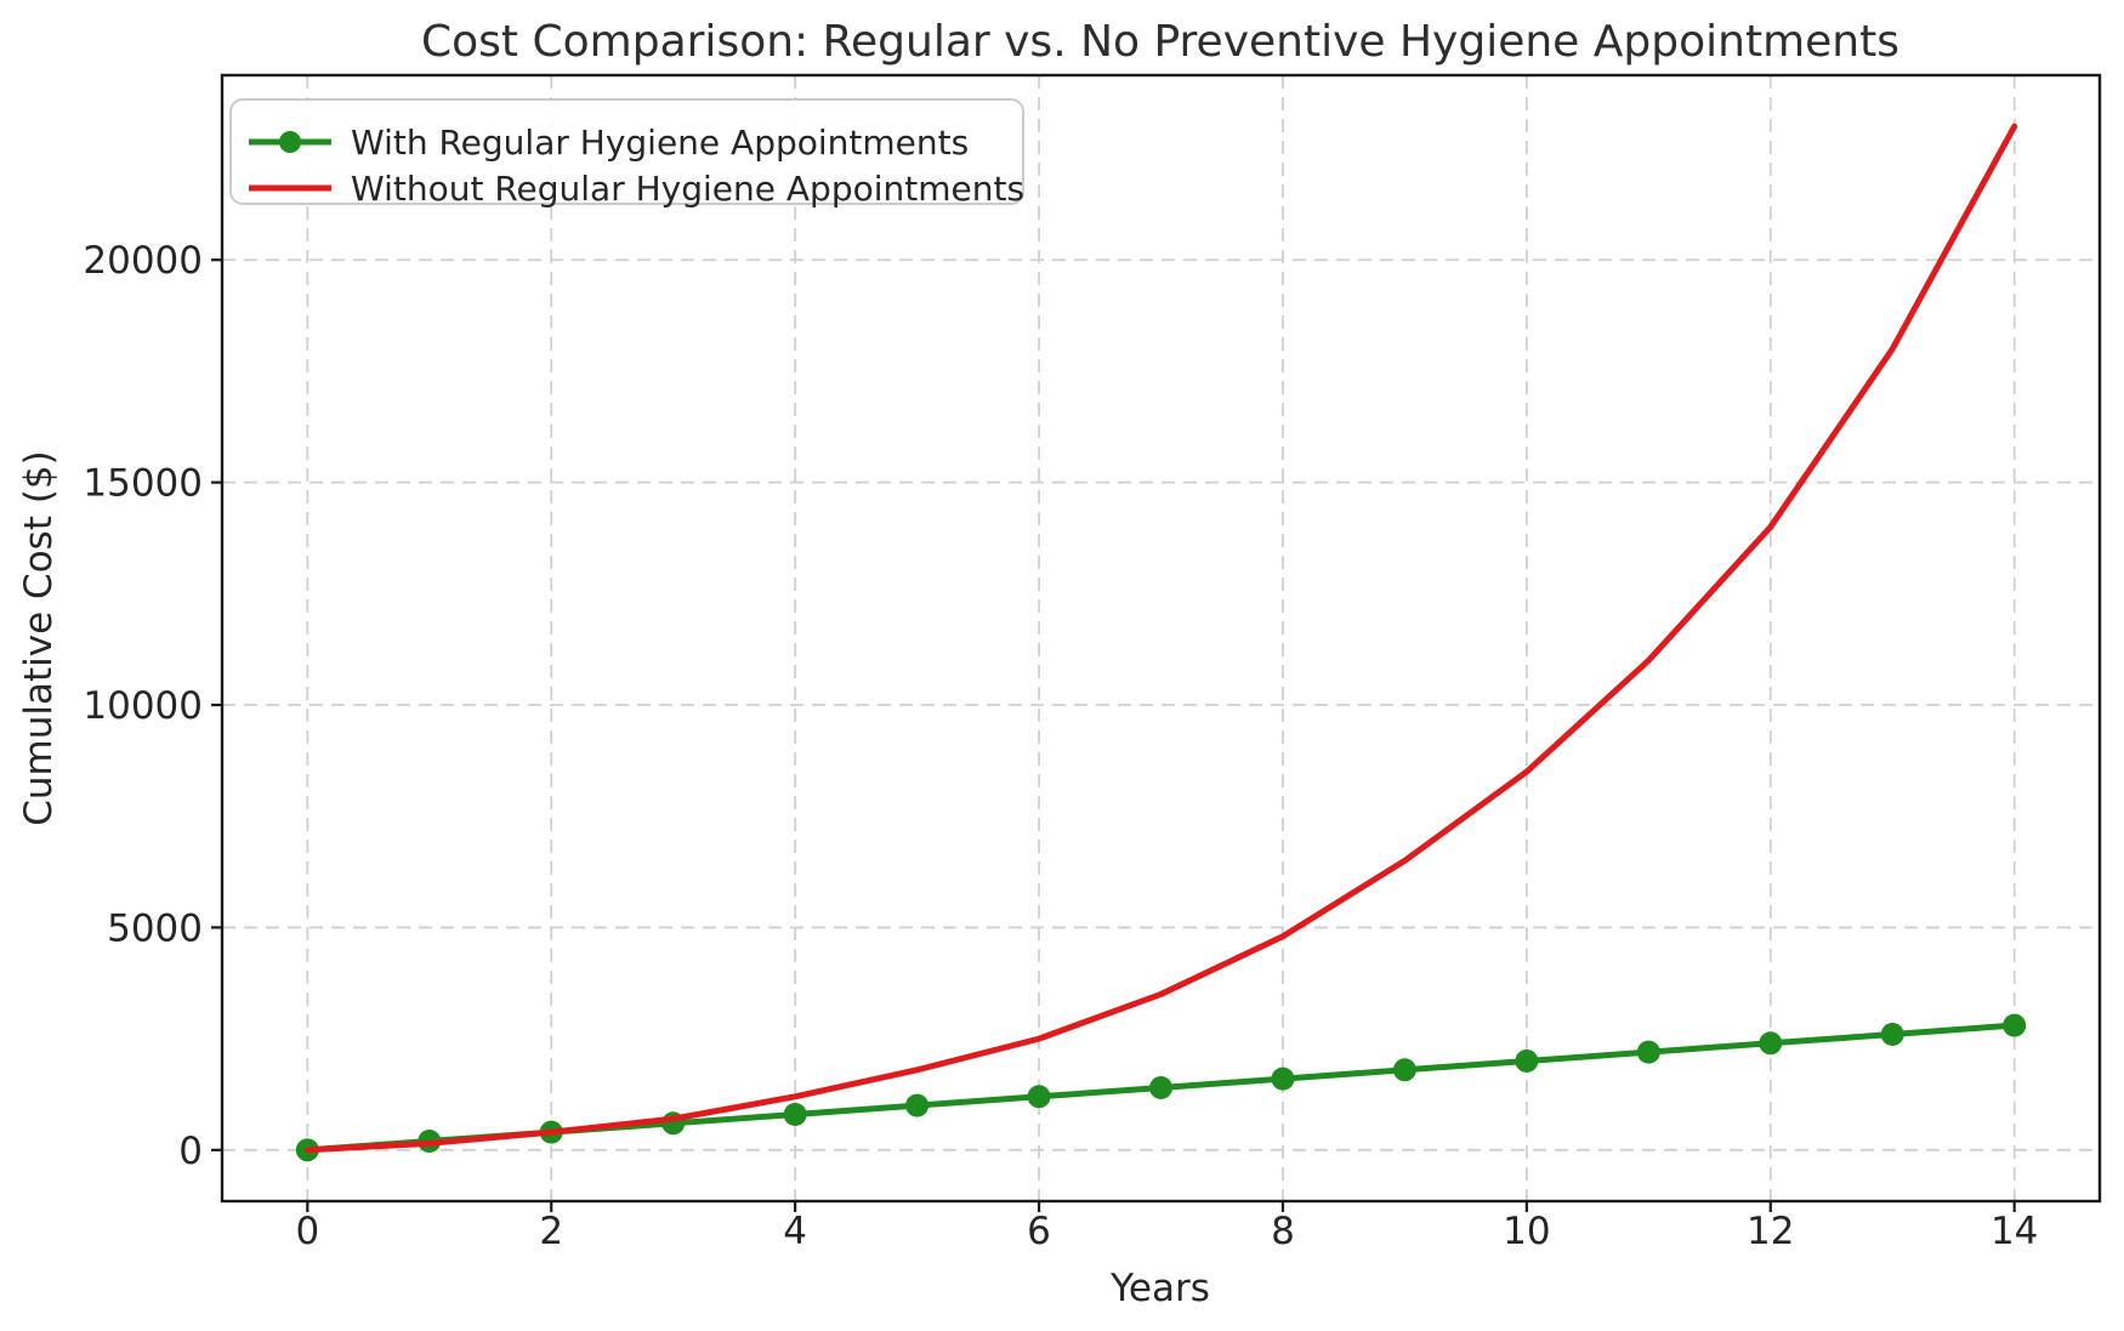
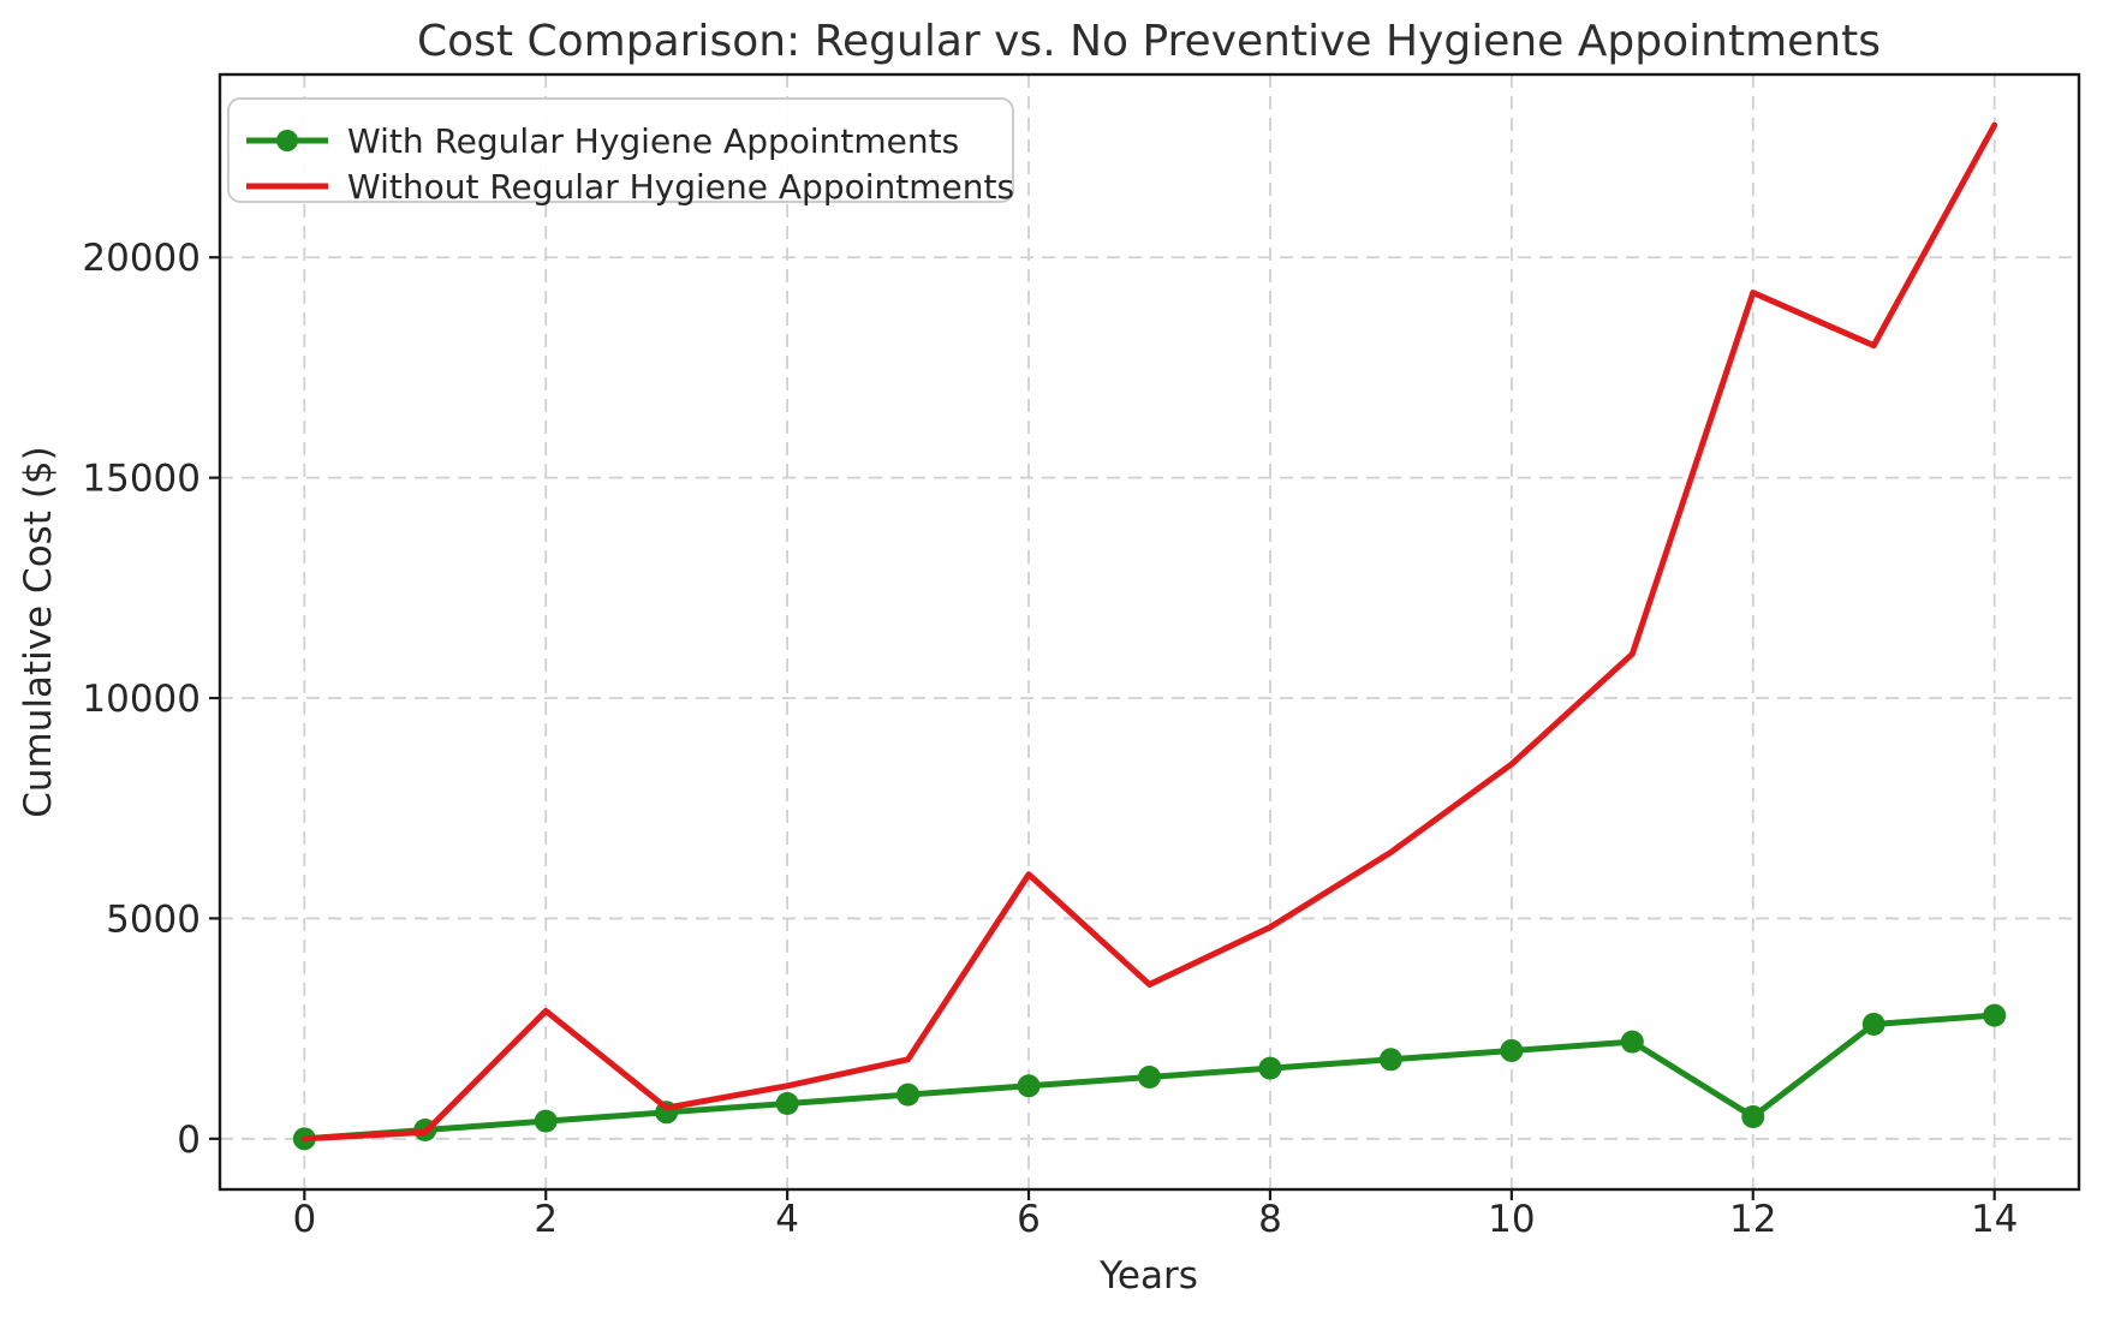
Without Regular Hygiene Appointments/2: 400 -> 2900
Without Regular Hygiene Appointments/6: 2500 -> 6000
With Regular Hygiene Appointments/12: 2400 -> 500
Without Regular Hygiene Appointments/12: 14000 -> 19200
